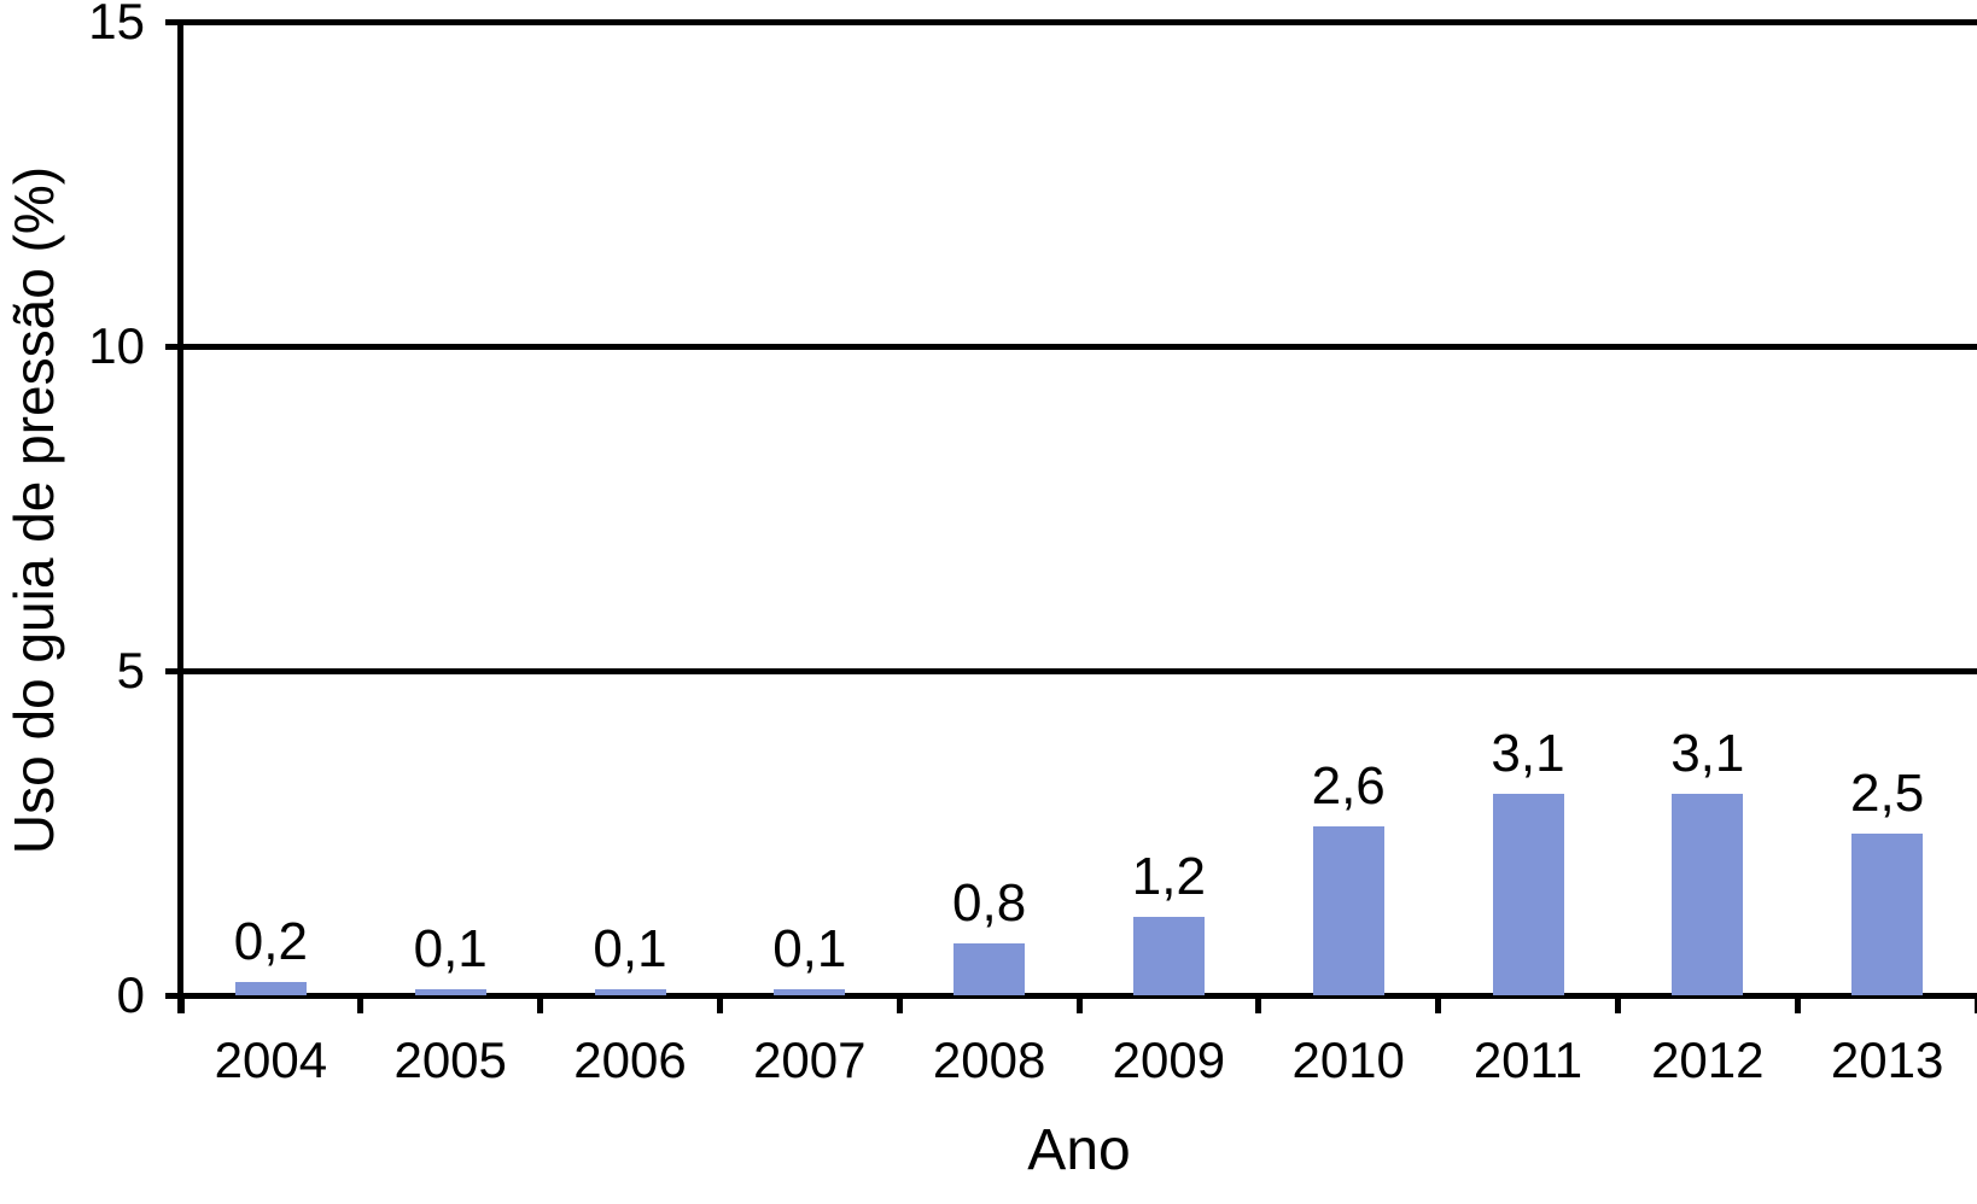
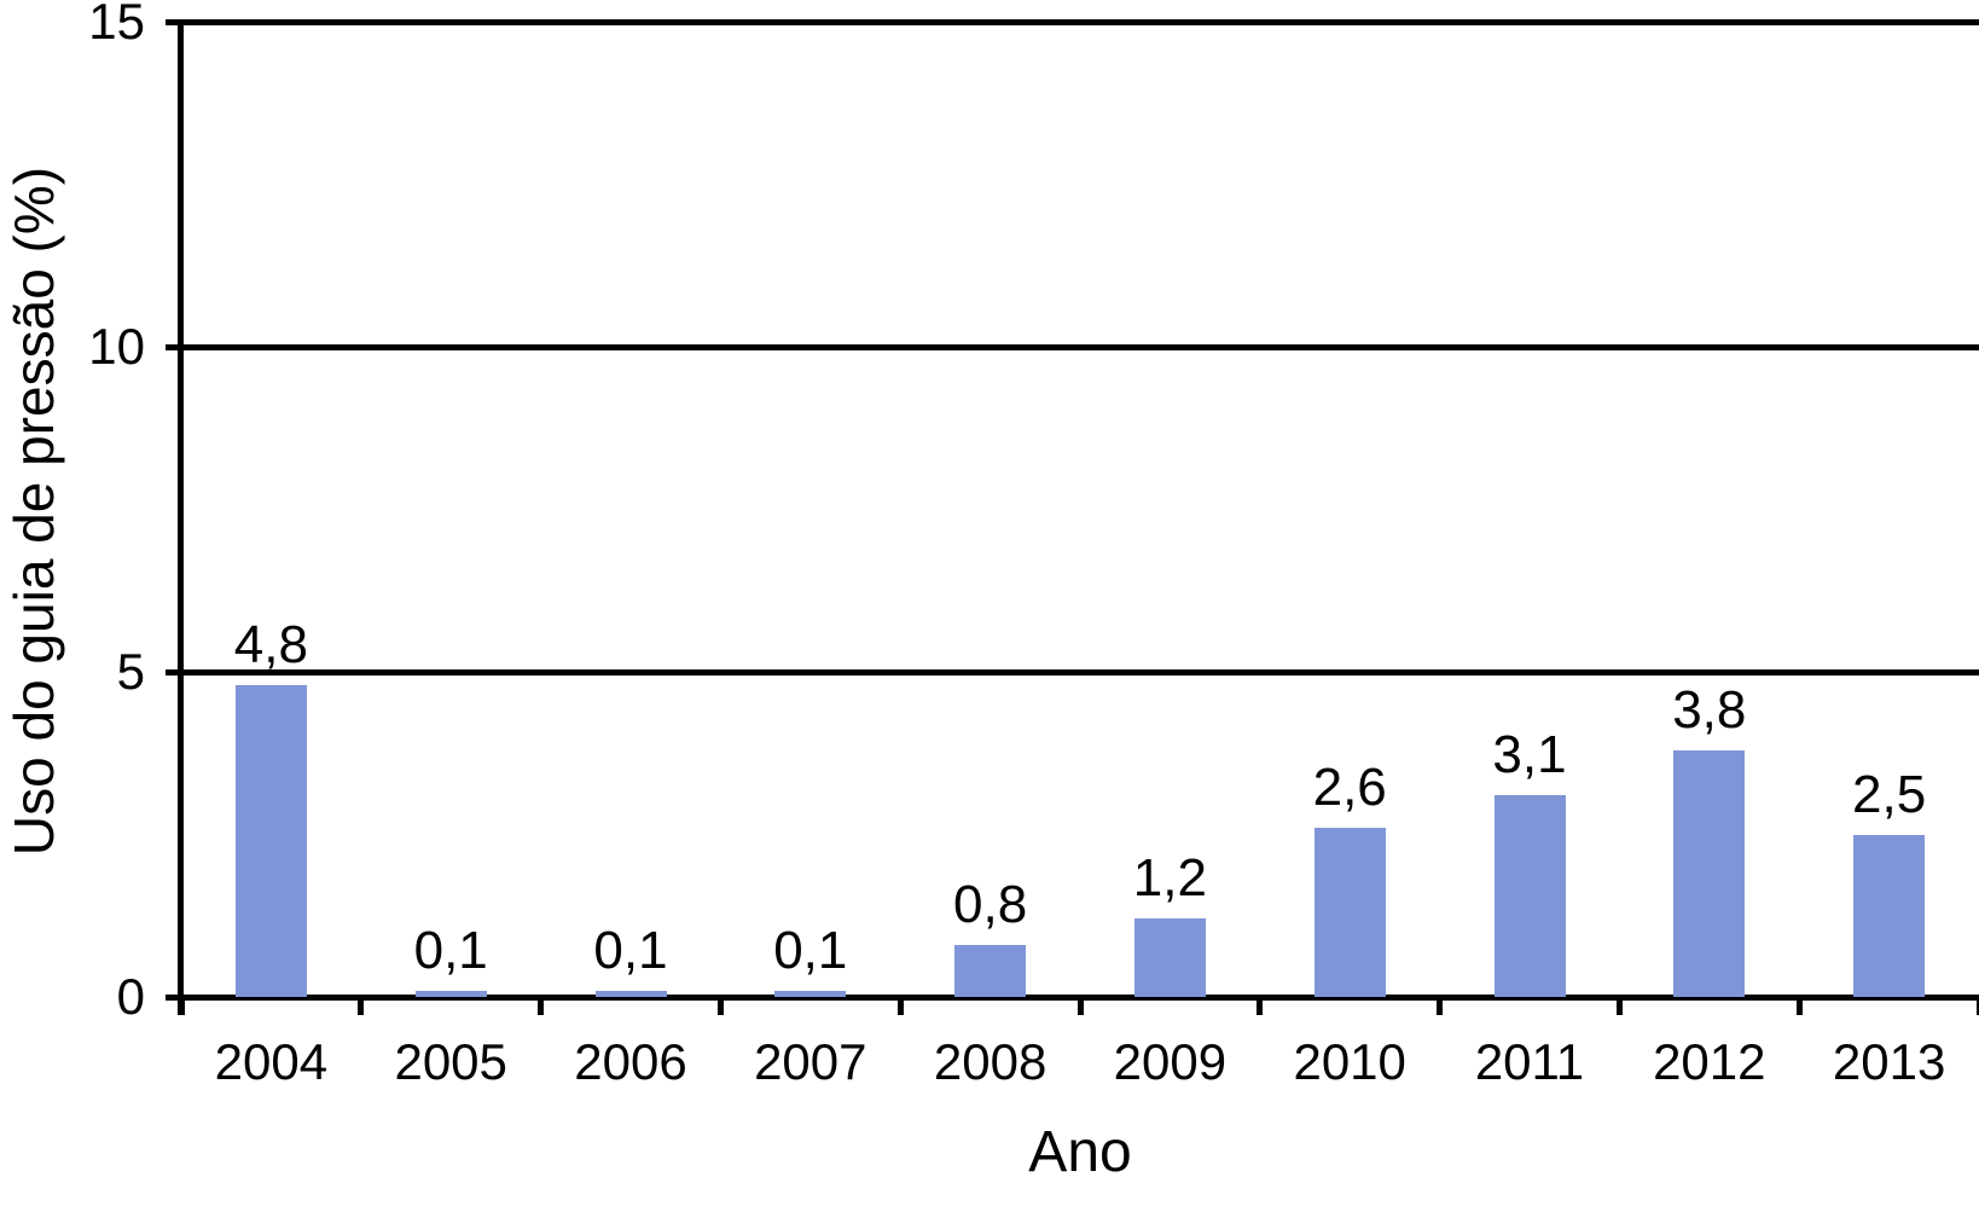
2004: 0,2 -> 4,8
2012: 3,1 -> 3,8
